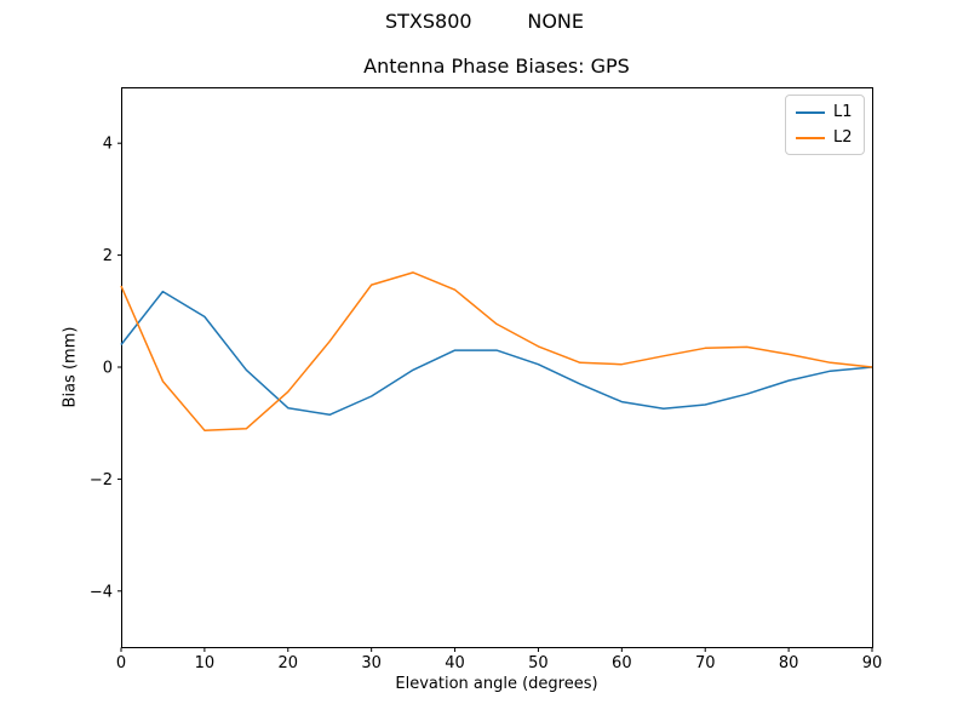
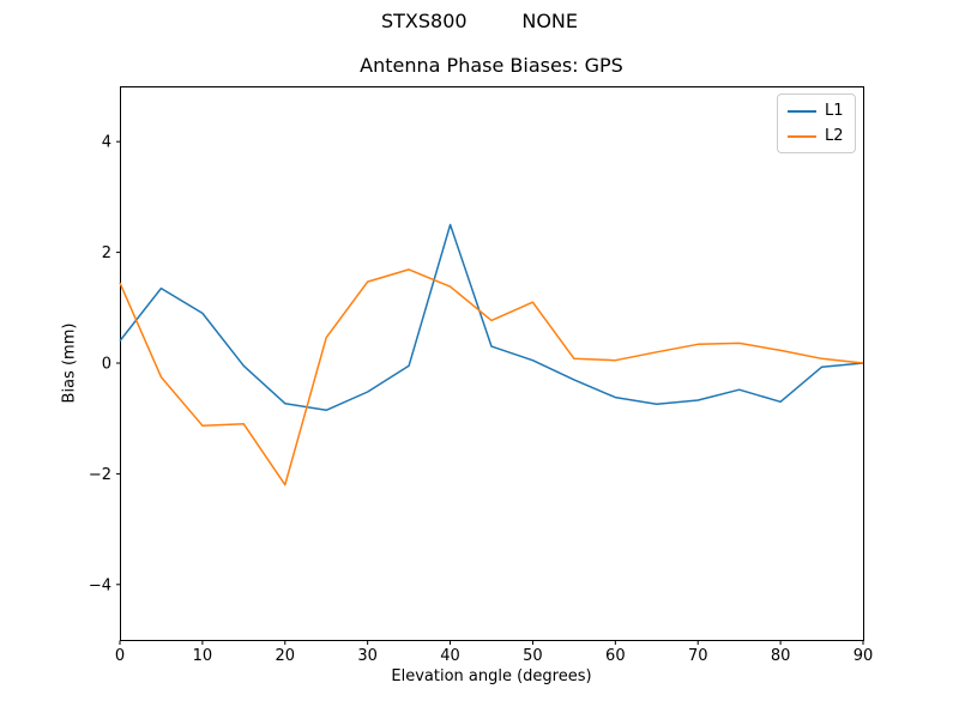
L2/20: -0.4 -> -2.2
L1/40: 0.3 -> 2.5
L2/50: 0.4 -> 1.1
L1/80: -0.2 -> -0.7
